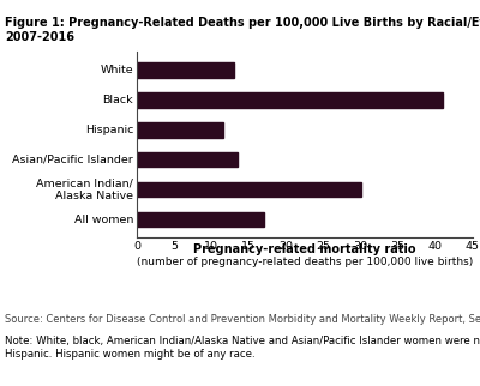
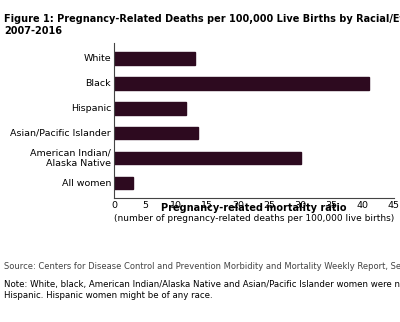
All women: 17.0 -> 3.0
